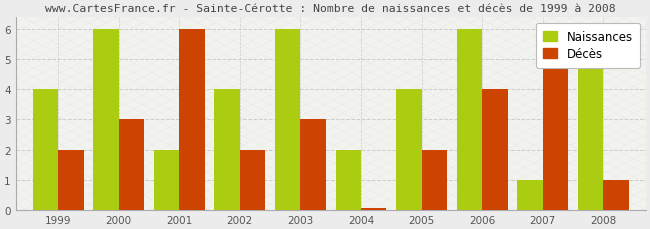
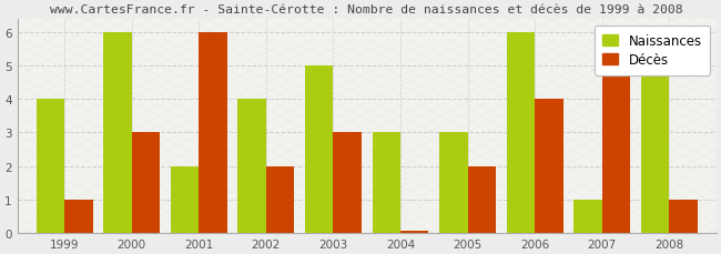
Décès/1999: 2.00 -> 1.00
Naissances/2003: 6 -> 5
Naissances/2004: 2 -> 3
Naissances/2005: 4 -> 3
